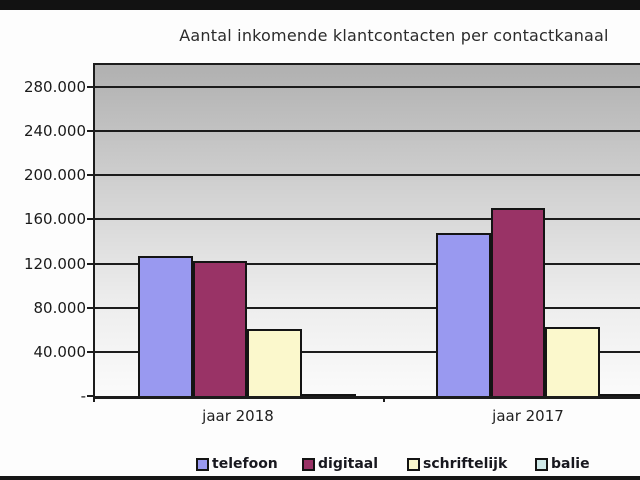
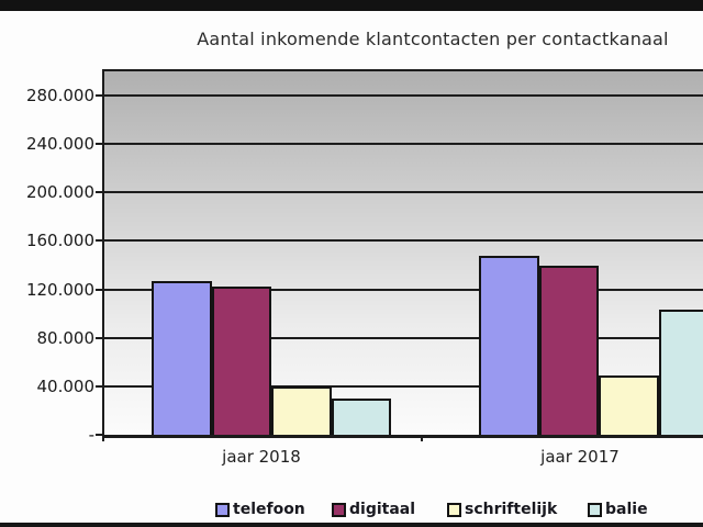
schriftelijk/jaar 2018: 61000 -> 40000
balie/jaar 2018: 2000 -> 30000
digitaal/jaar 2017: 170000 -> 140000
schriftelijk/jaar 2017: 63000 -> 49000
balie/jaar 2017: 2000 -> 103000
